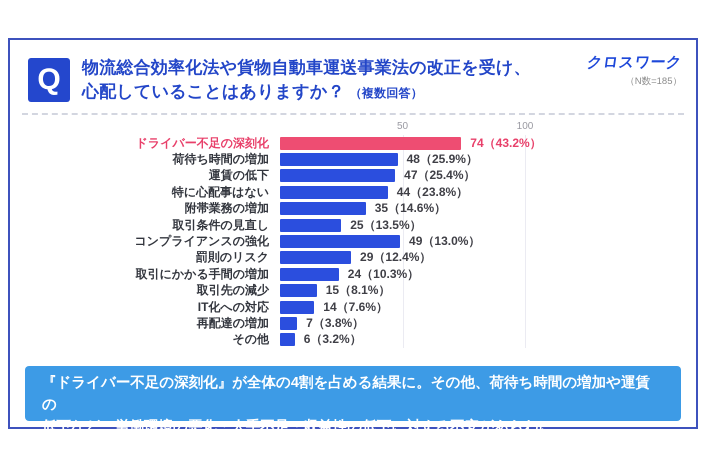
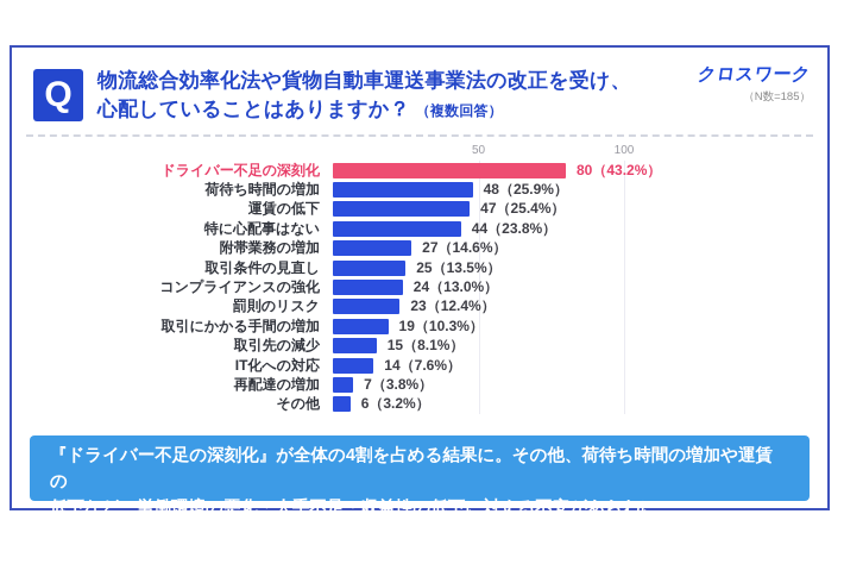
ドライバー不足の深刻化: 74 -> 80
附帯業務の増加: 35 -> 27
コンプライアンスの強化: 49 -> 24
罰則のリスク: 29 -> 23
取引にかかる手間の増加: 24 -> 19
